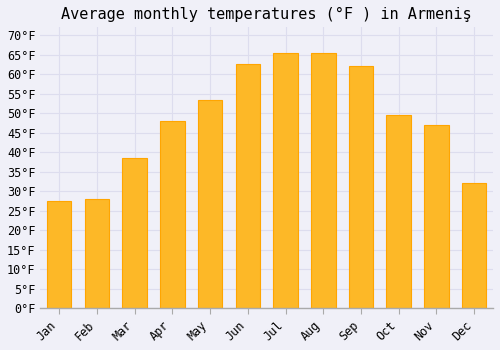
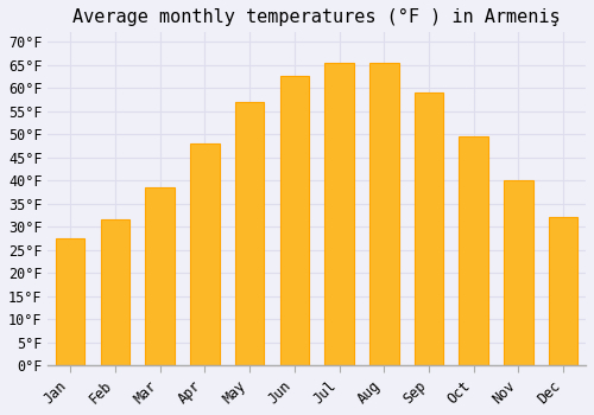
Feb: 28.0°F -> 31.5°F
May: 53.5°F -> 57.0°F
Sep: 62.0°F -> 59.0°F
Nov: 47.0°F -> 40.0°F
